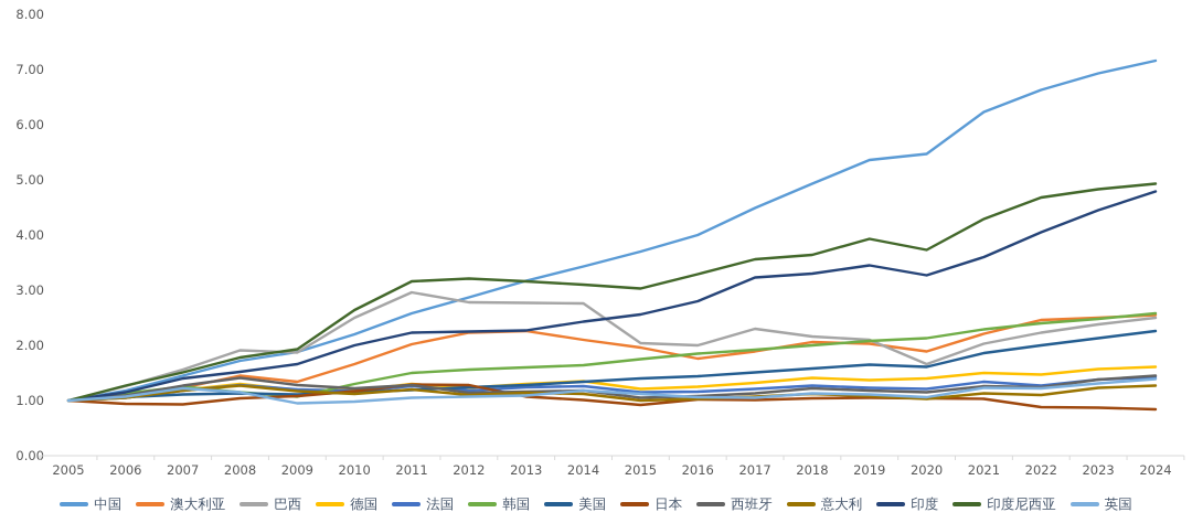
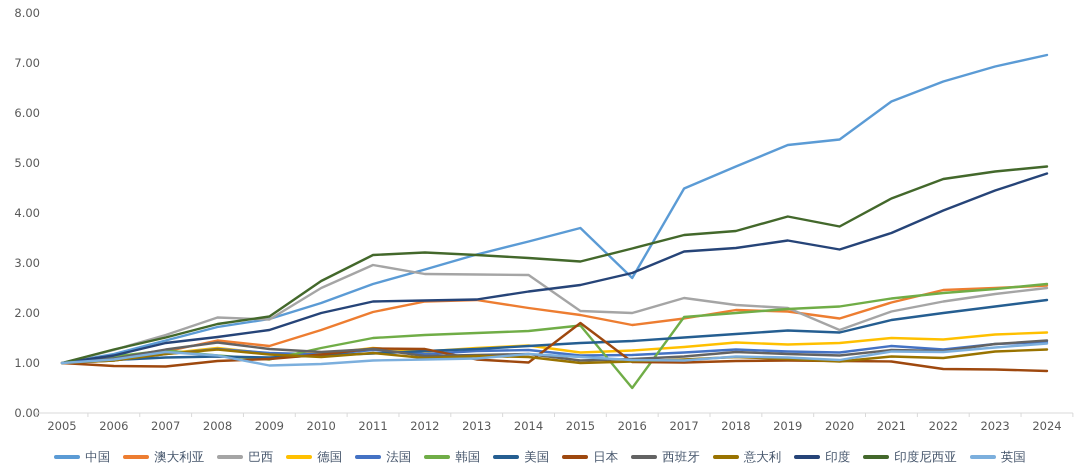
日本/2015: 0.9 -> 1.8
中国/2016: 4.0 -> 2.7
韩国/2016: 1.9 -> 0.5
